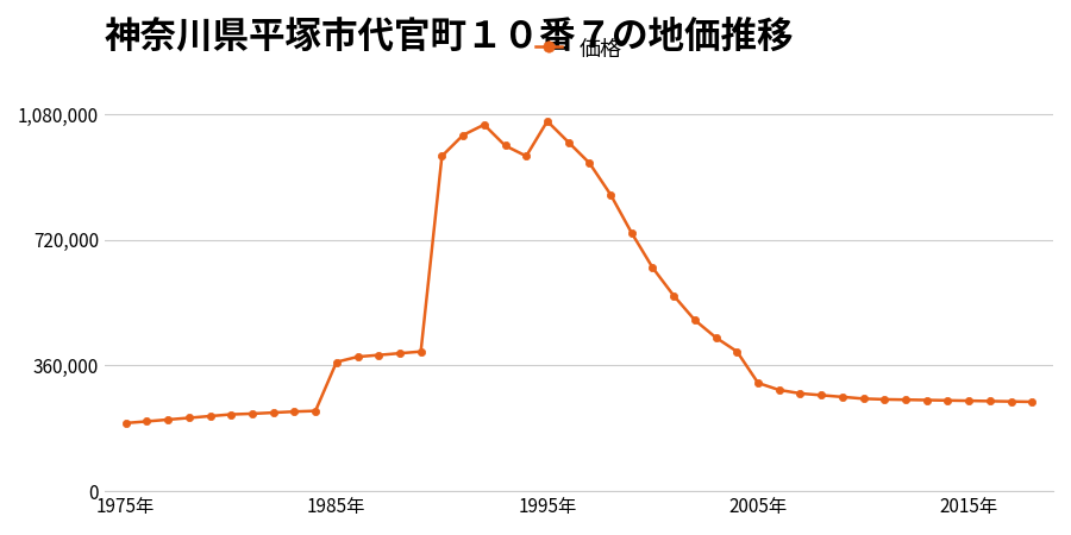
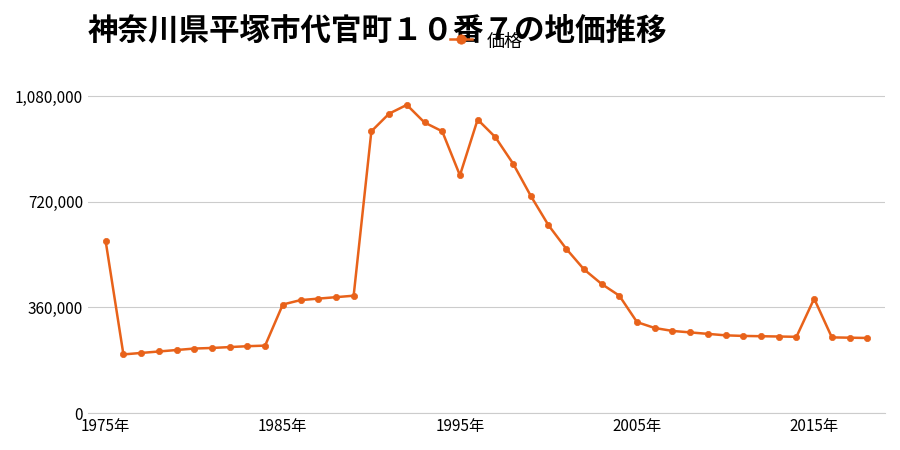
1975年: 195,000 -> 585,000
1995年: 1,060,000 -> 810,000
2015年: 259,000 -> 390,000
